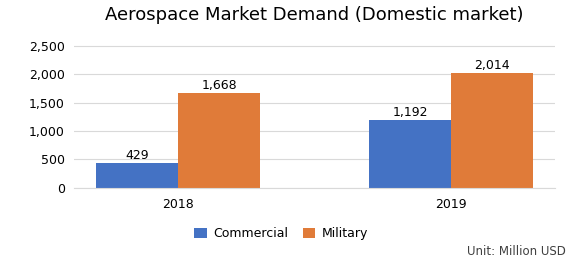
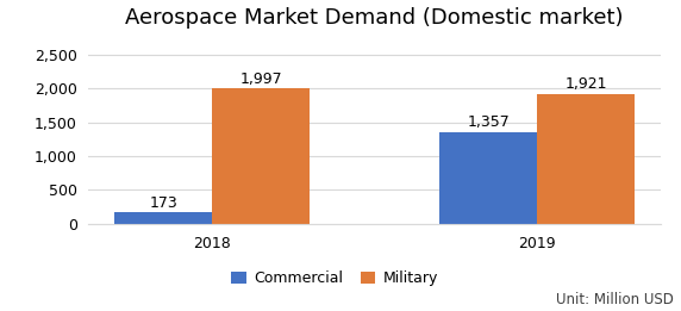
Commercial/2018: 429 -> 173
Military/2018: 1,668 -> 1,997
Commercial/2019: 1,192 -> 1,357
Military/2019: 2,014 -> 1,921
